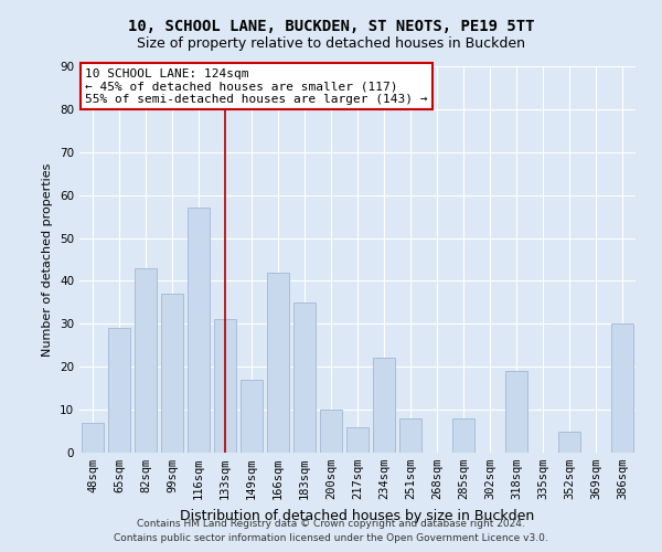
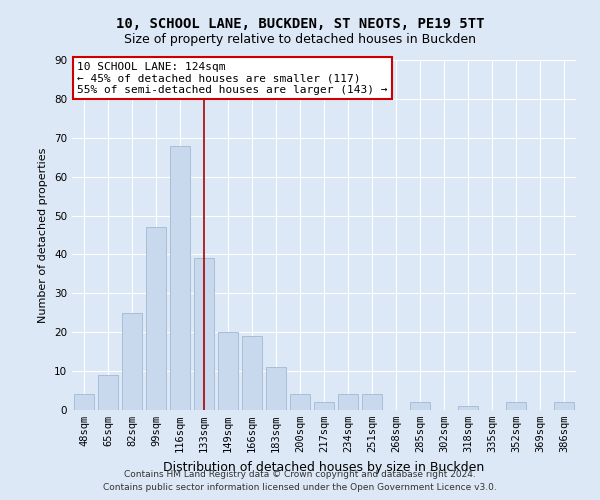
48sqm: 7 -> 4
65sqm: 29 -> 9
82sqm: 43 -> 25
99sqm: 37 -> 47
116sqm: 57 -> 68
133sqm: 31 -> 39
149sqm: 17 -> 20
166sqm: 42 -> 19
183sqm: 35 -> 11
200sqm: 10 -> 4
217sqm: 6 -> 2
234sqm: 22 -> 4
251sqm: 8 -> 4
285sqm: 8 -> 2
318sqm: 19 -> 1
352sqm: 5 -> 2
386sqm: 30 -> 2
